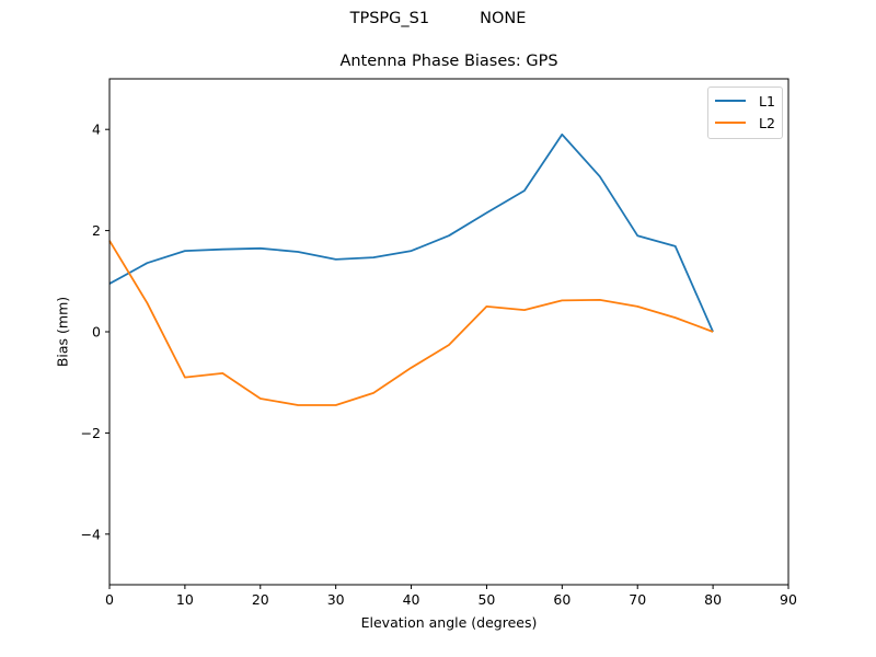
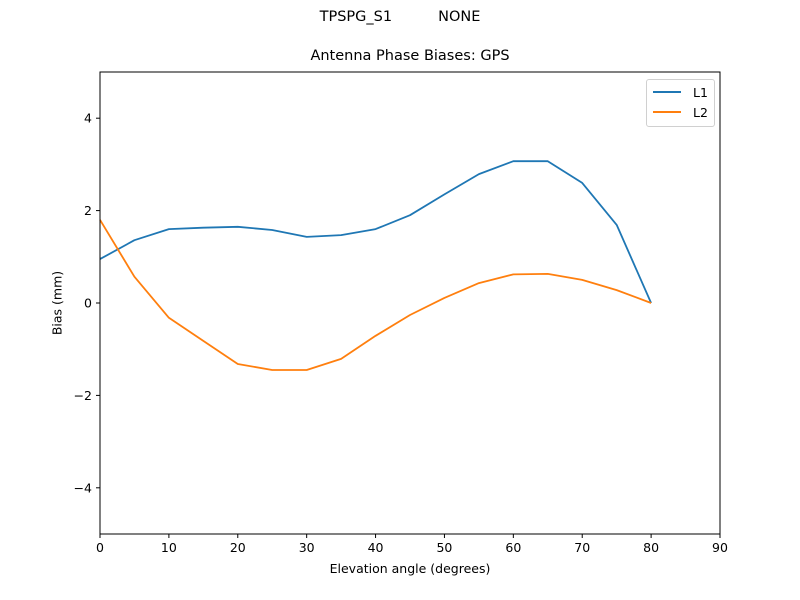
L2/10: -0.9 -> -0.3
L2/50: 0.5 -> 0.1
L1/60: 3.9 -> 3.1
L1/70: 1.9 -> 2.6
